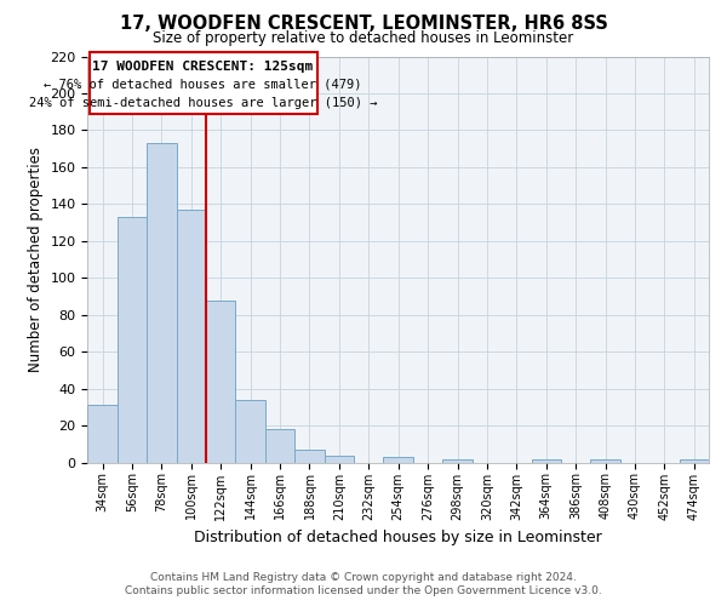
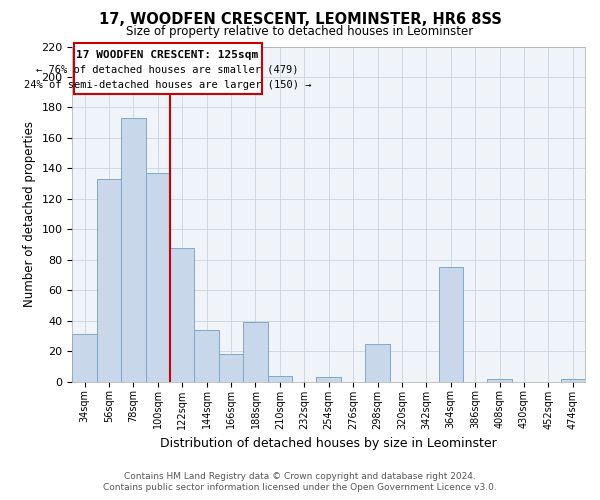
188sqm: 7 -> 39
298sqm: 2 -> 25
364sqm: 2 -> 75
